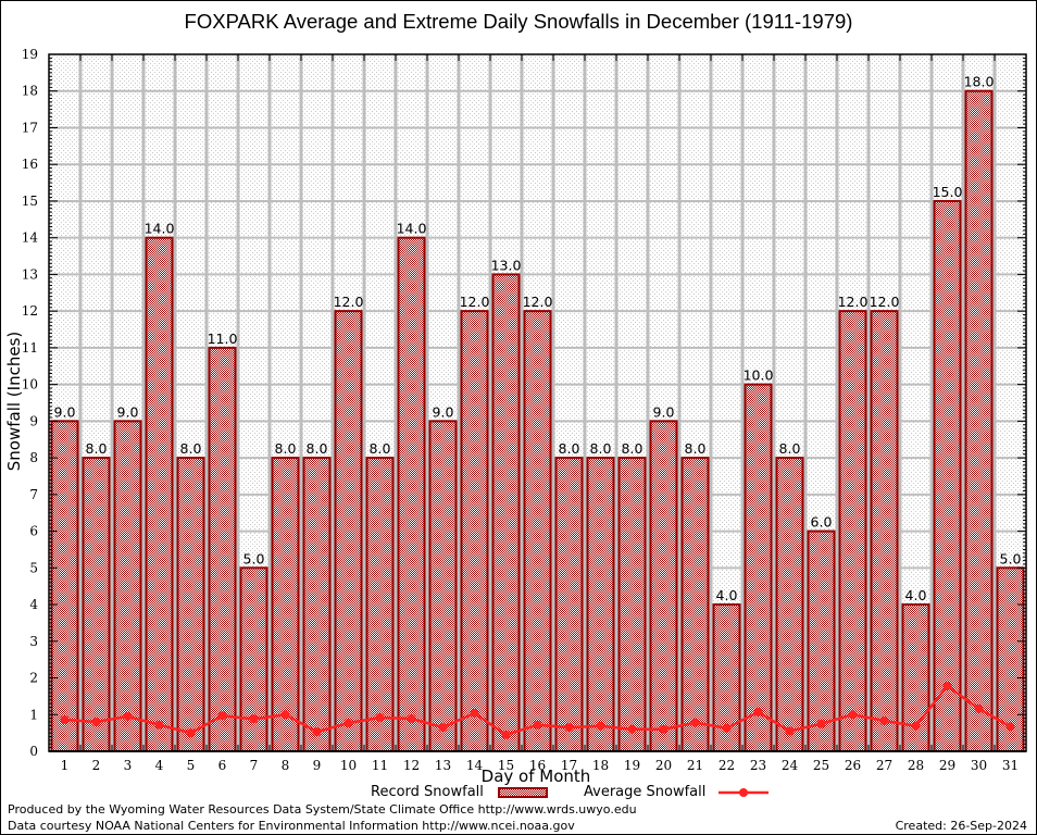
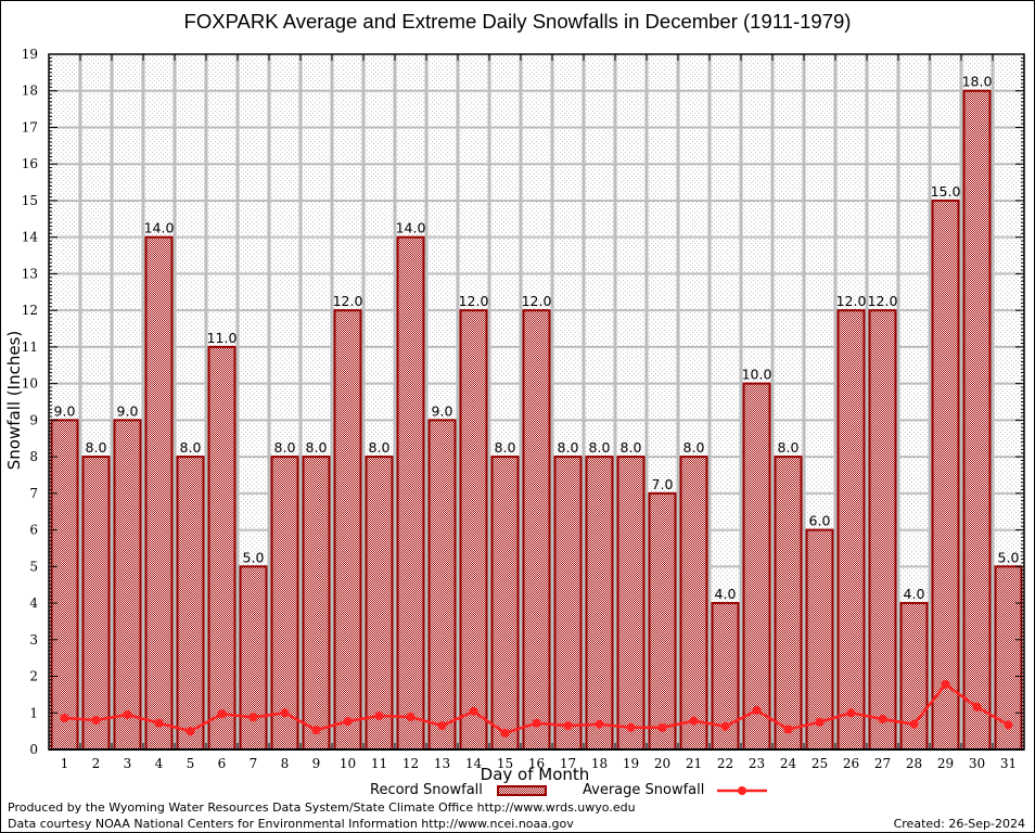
Record Snowfall/15: 13.0 -> 8.0
Record Snowfall/20: 9.0 -> 7.0
